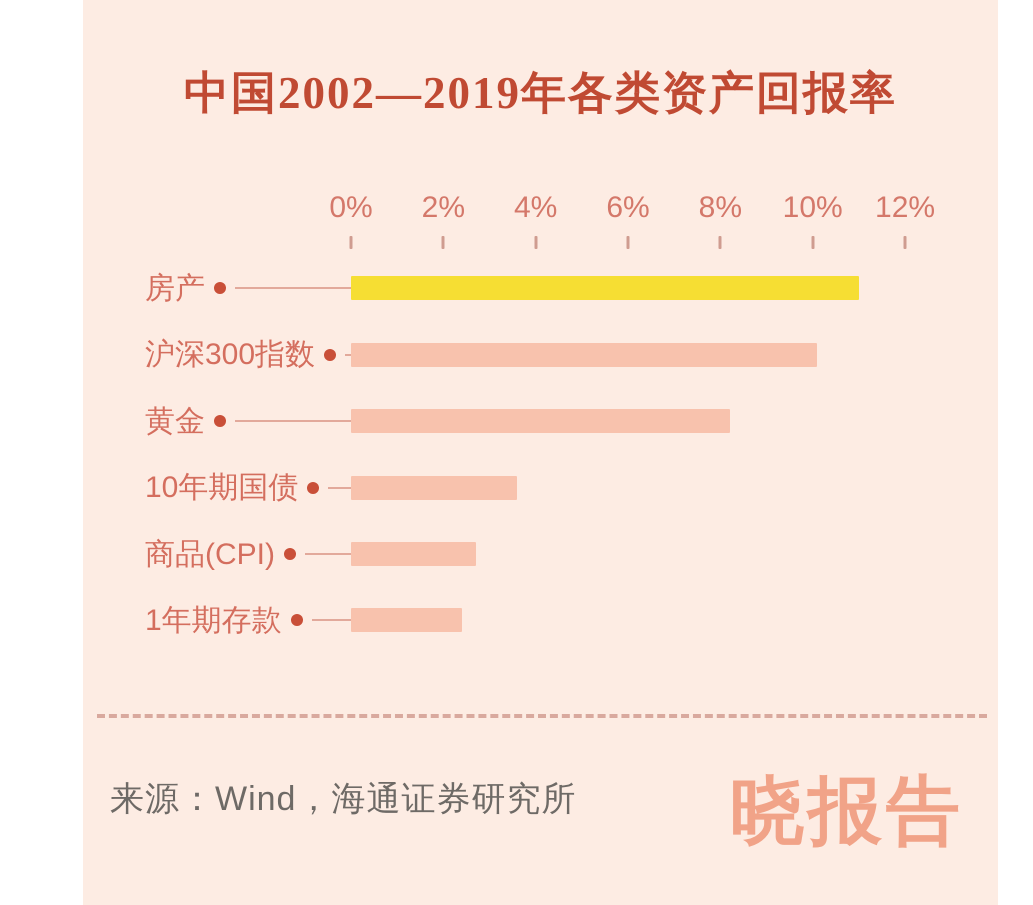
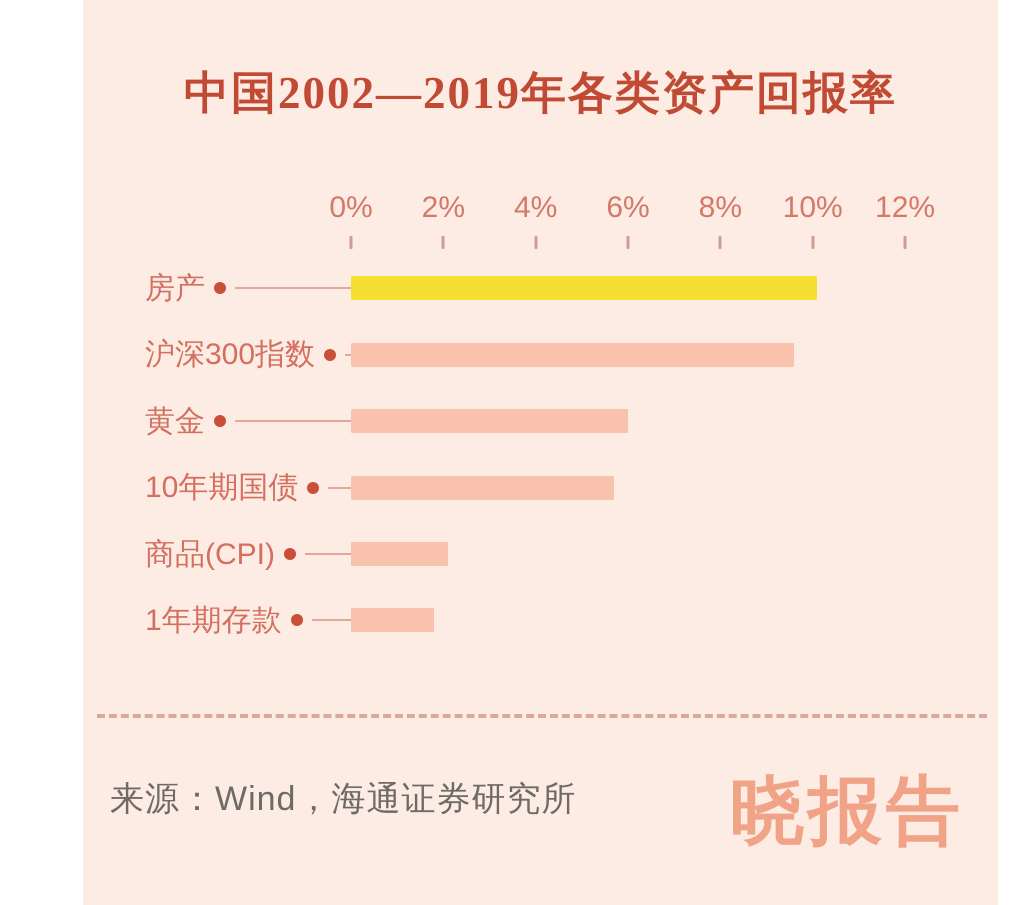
房产: 11.0% -> 10.1%
沪深300指数: 10.1% -> 9.6%
黄金: 8.2% -> 6.0%
10年期国债: 3.6% -> 5.7%
商品(CPI): 2.7% -> 2.1%
1年期存款: 2.4% -> 1.8%
